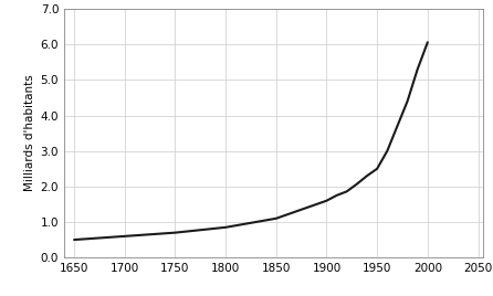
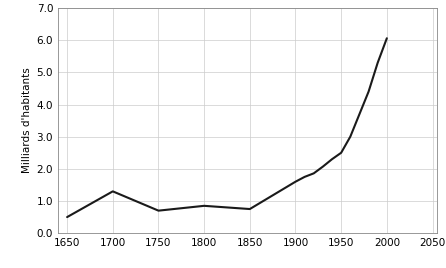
1700: 0.60 -> 1.30
1850: 1.10 -> 0.75
